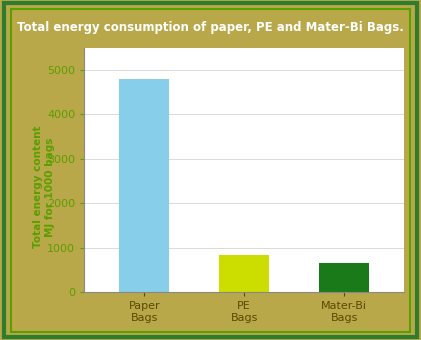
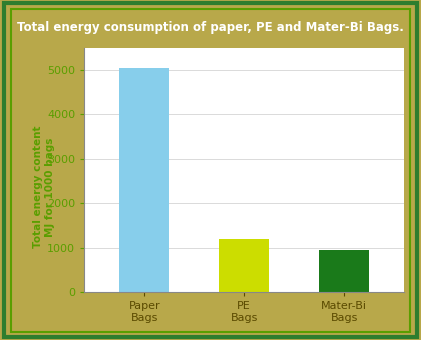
Paper Bags: 4800 -> 5050
PE Bags: 850 -> 1200
Mater-Bi Bags: 650 -> 950
